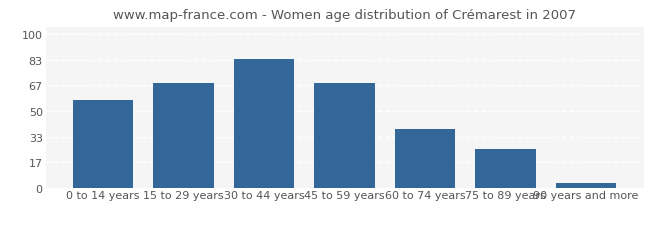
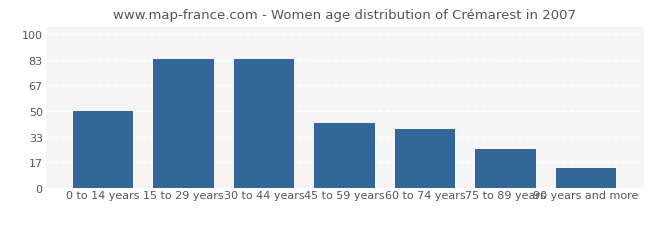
0 to 14 years: 57 -> 50
15 to 29 years: 68 -> 84
45 to 59 years: 68 -> 42
90 years and more: 3 -> 13
